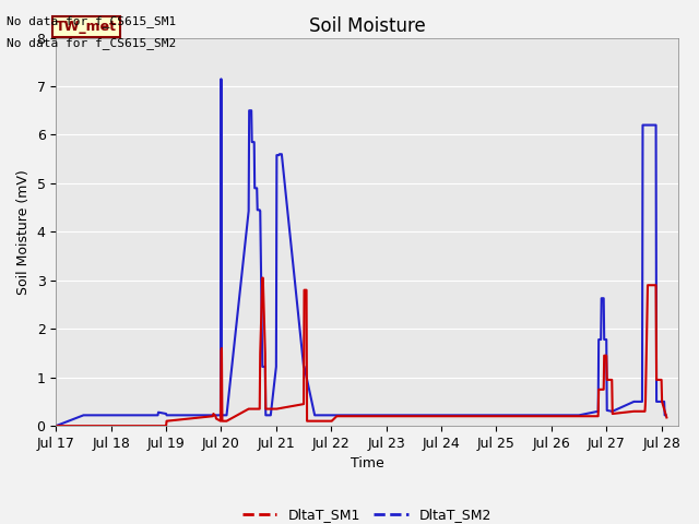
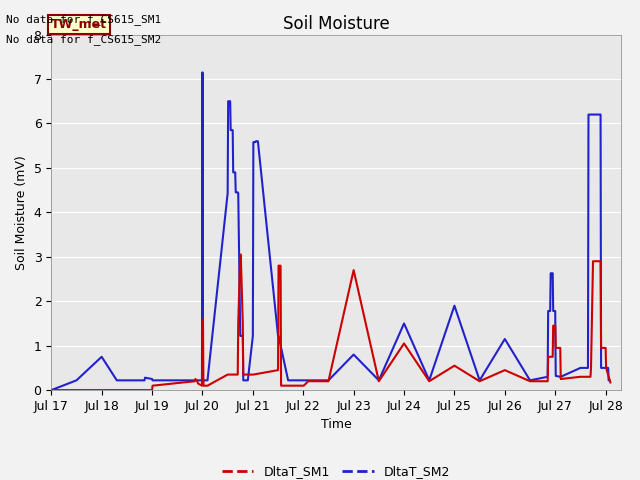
DltaT_SM2/Jul 18: 0.22 -> 0.75
DltaT_SM1/Jul 23: 0.20 -> 2.70
DltaT_SM2/Jul 23: 0.22 -> 0.80
DltaT_SM1/Jul 24: 0.20 -> 1.05
DltaT_SM2/Jul 24: 0.22 -> 1.50
DltaT_SM1/Jul 25: 0.20 -> 0.55
DltaT_SM2/Jul 25: 0.22 -> 1.90
DltaT_SM1/Jul 26: 0.20 -> 0.45
DltaT_SM2/Jul 26: 0.22 -> 1.15
